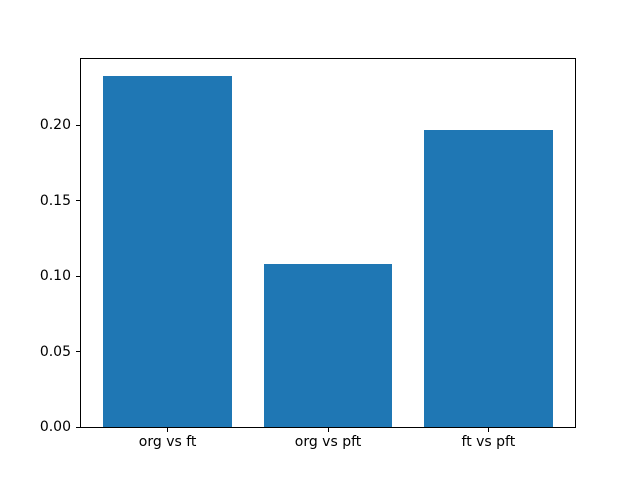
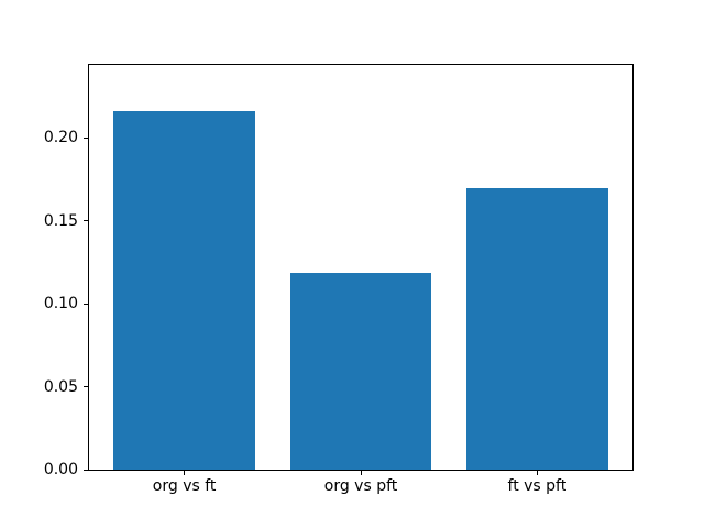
org vs ft: 0.233 -> 0.216
org vs pft: 0.108 -> 0.119
ft vs pft: 0.197 -> 0.170
